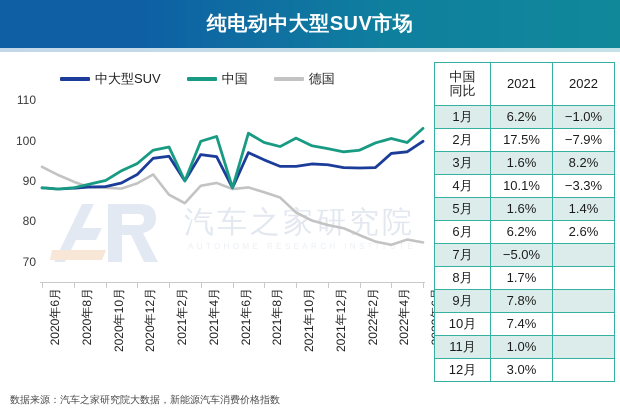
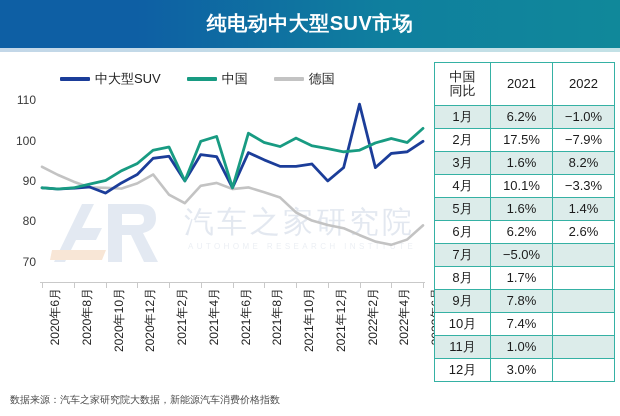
中大型SUV/2020年10月: 89 -> 87
中大型SUV/2021年12月: 94 -> 90
中大型SUV/2022年2月: 93 -> 109
德国/2022年6月: 75 -> 79
